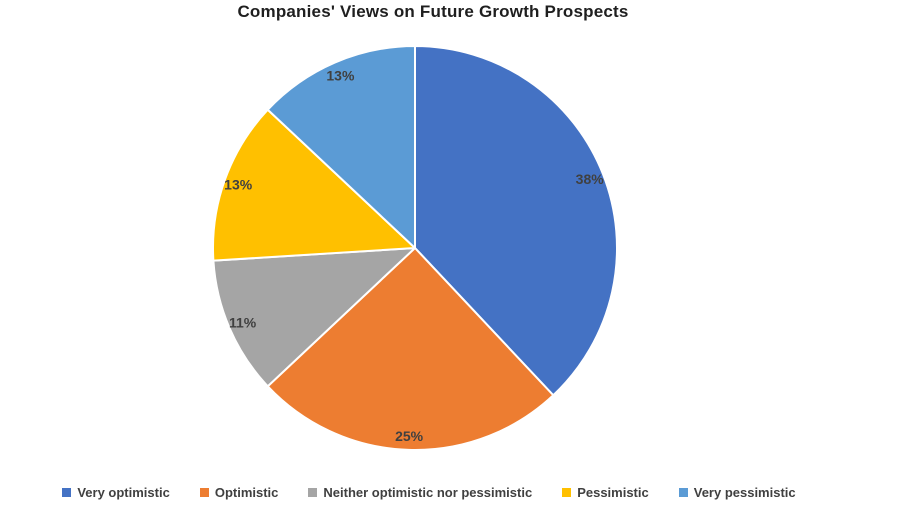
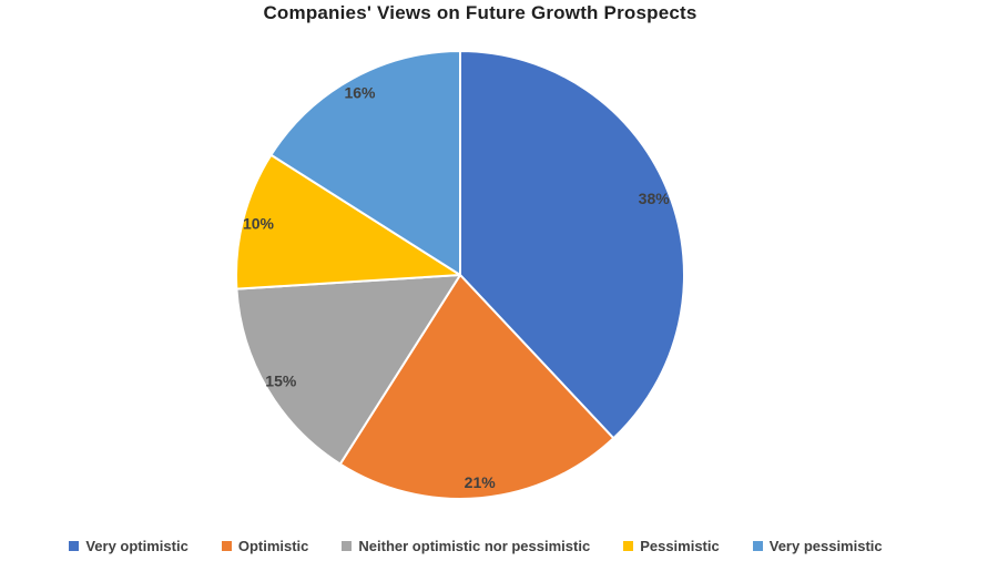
Optimistic: 25% -> 21%
Neither optimistic nor pessimistic: 11% -> 15%
Pessimistic: 13% -> 10%
Very pessimistic: 13% -> 16%
